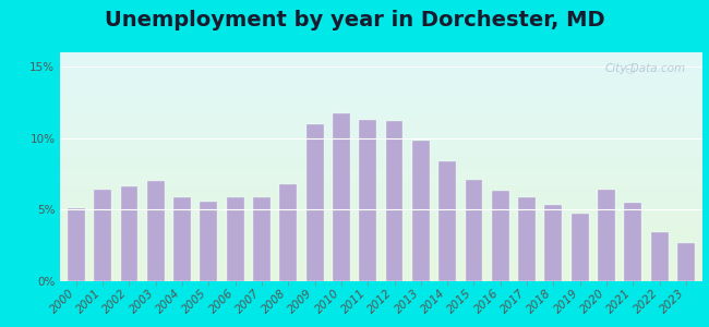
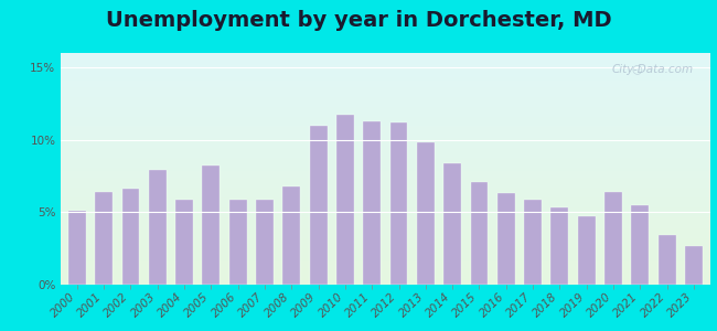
2003: 7.0% -> 7.9%
2005: 5.6% -> 8.2%
